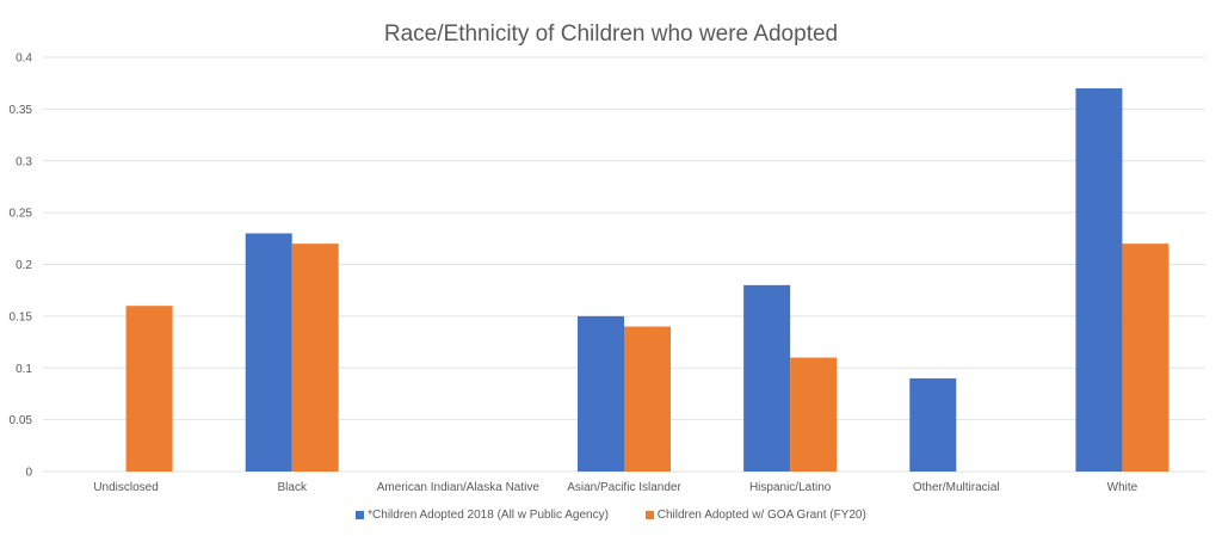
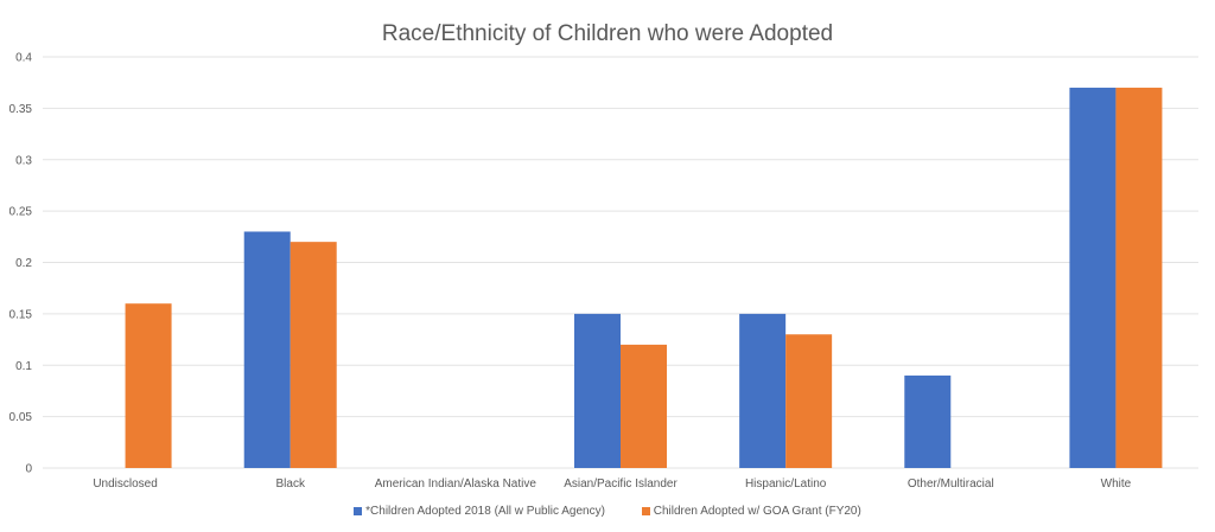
Children Adopted w/ GOA Grant (FY20)/Asian/Pacific Islander: 0.14 -> 0.12
*Children Adopted 2018 (All w Public Agency)/Hispanic/Latino: 0.18 -> 0.15
Children Adopted w/ GOA Grant (FY20)/Hispanic/Latino: 0.11 -> 0.13
Children Adopted w/ GOA Grant (FY20)/White: 0.22 -> 0.37
